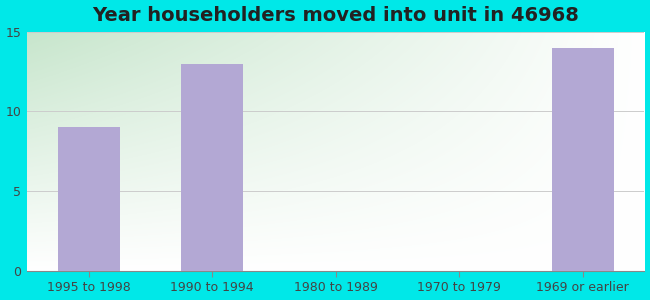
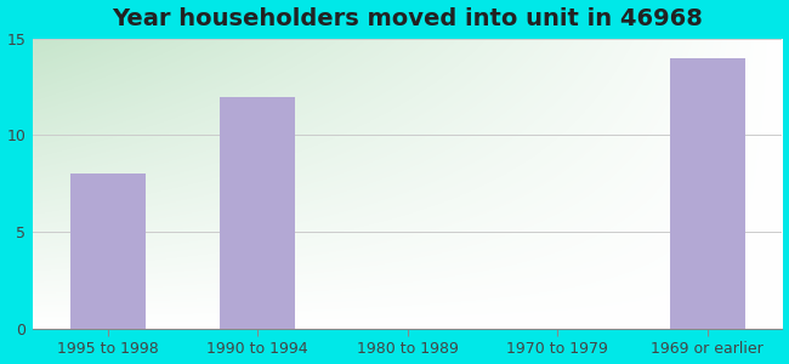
1995 to 1998: 9 -> 8
1990 to 1994: 13 -> 12
